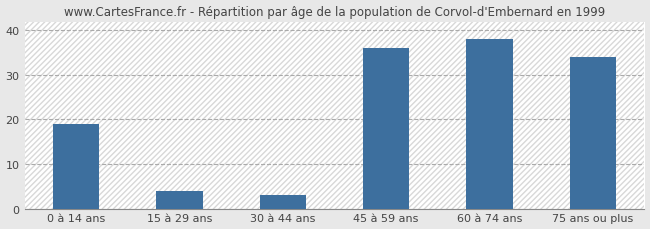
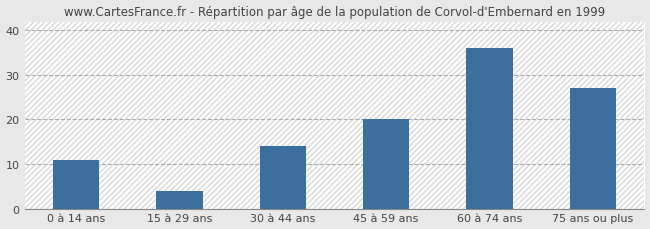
0 à 14 ans: 19 -> 11
30 à 44 ans: 3 -> 14
45 à 59 ans: 36 -> 20
60 à 74 ans: 38 -> 36
75 ans ou plus: 34 -> 27
